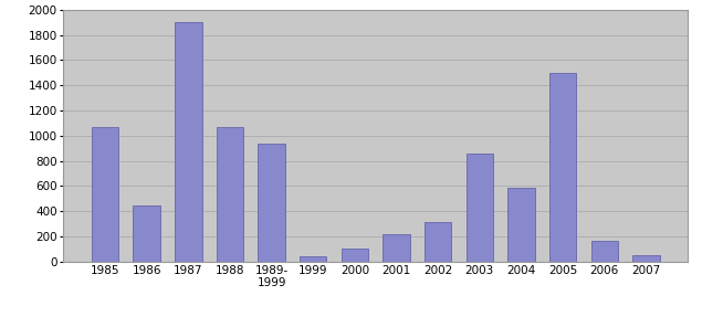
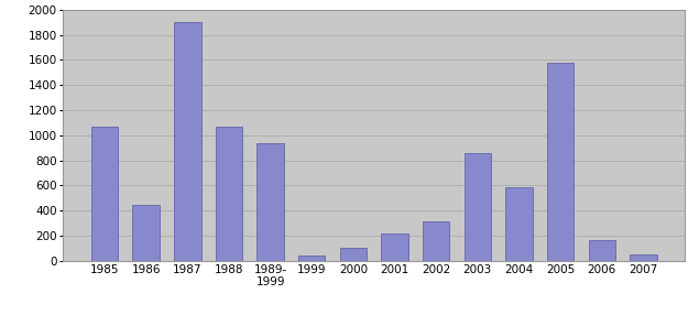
2005: 1500 -> 1580
